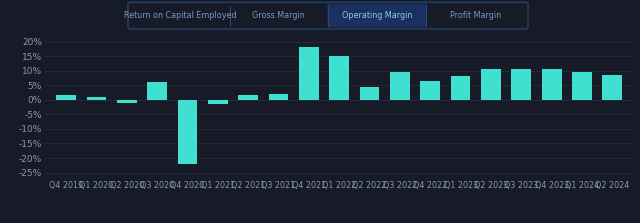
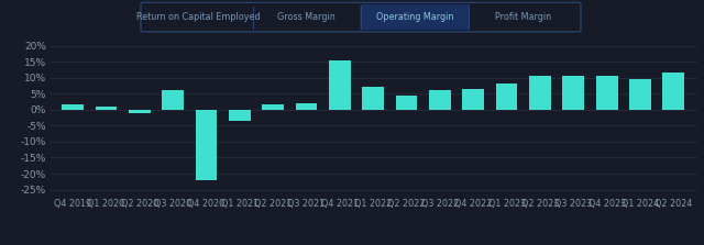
Q1 2021: -1.5% -> -3.5%
Q4 2021: 18.0% -> 15.5%
Q1 2022: 15.0% -> 7.0%
Q3 2022: 9.5% -> 6.0%
Q2 2024: 8.5% -> 11.5%
